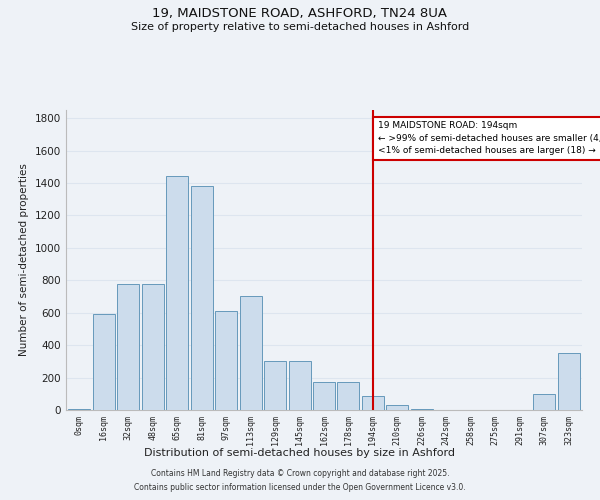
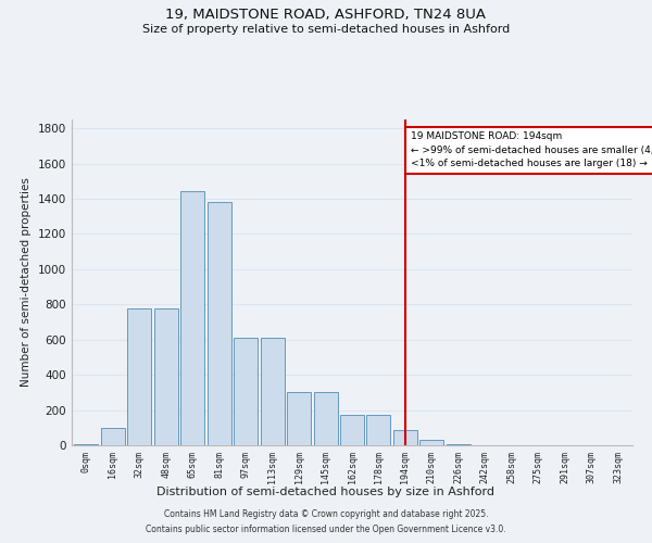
16sqm: 590 -> 100
113sqm: 700 -> 610
307sqm: 100 -> 0
323sqm: 350 -> 0
